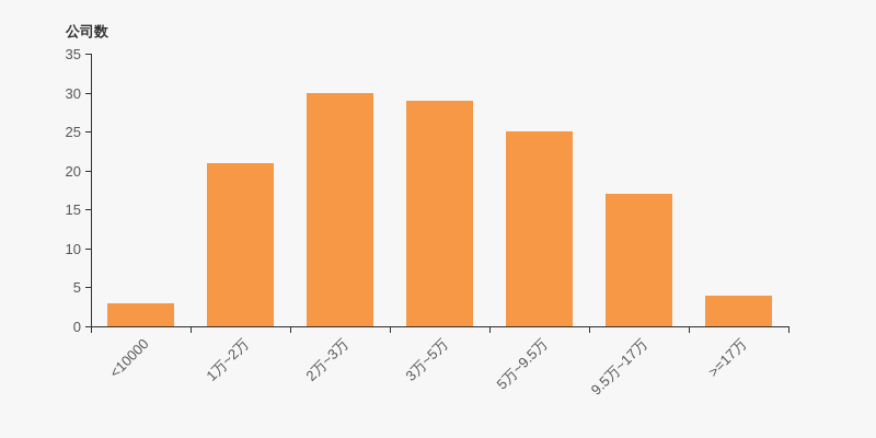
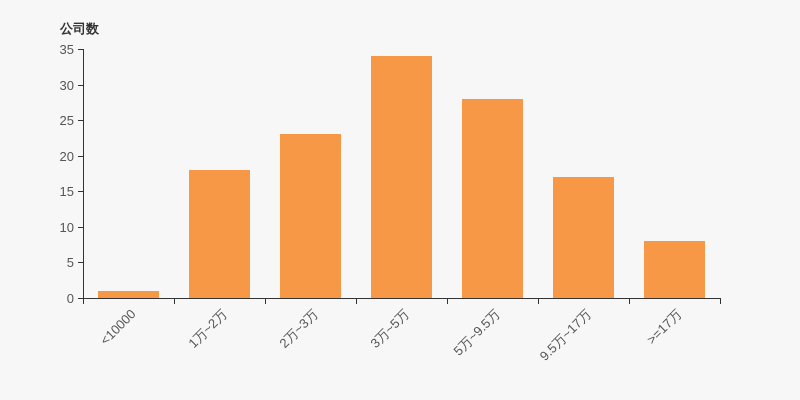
<10000: 3 -> 1
1万~2万: 21 -> 18
2万~3万: 30 -> 23
3万~5万: 29 -> 34
5万~9.5万: 25 -> 28
>=17万: 4 -> 8
